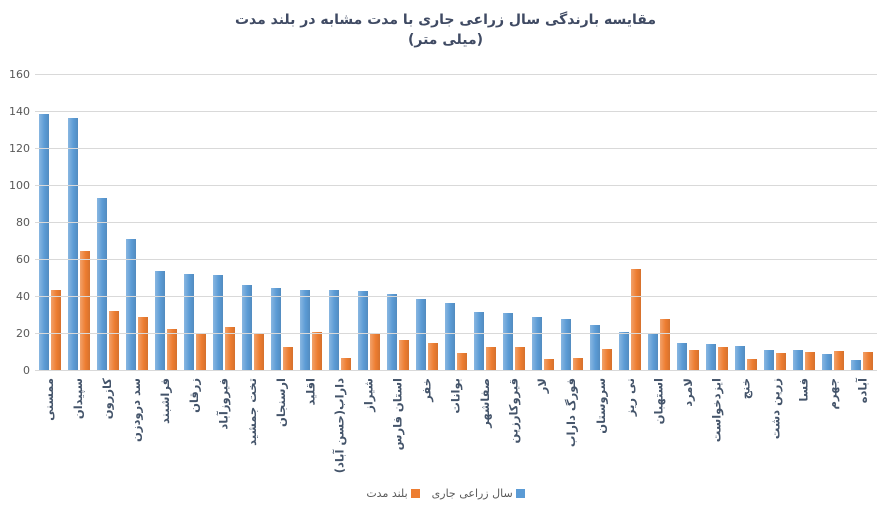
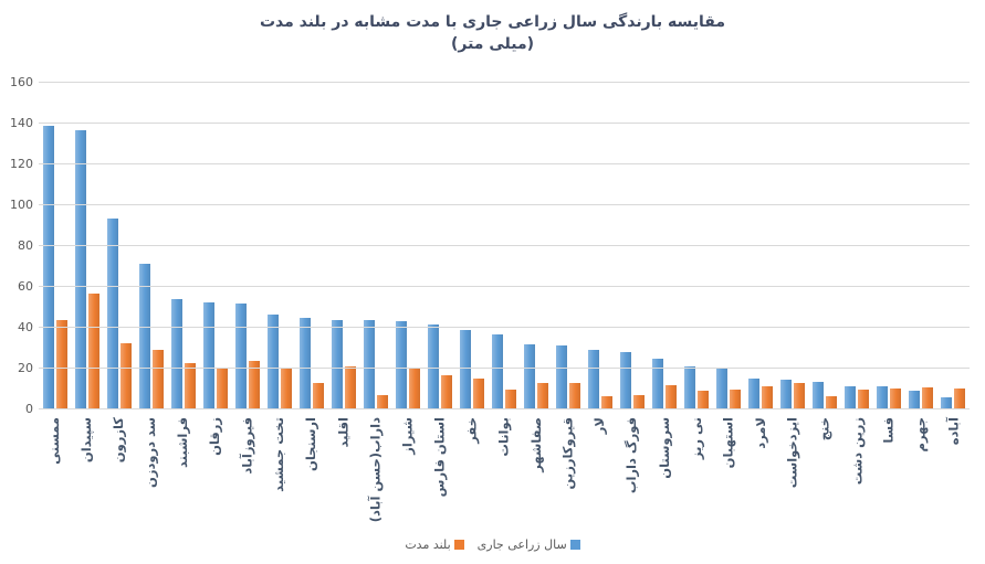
بلند مدت/سپیدان: 65 -> 56
بلند مدت/نی ریز: 55 -> 9
بلند مدت/استهبان: 28 -> 10
